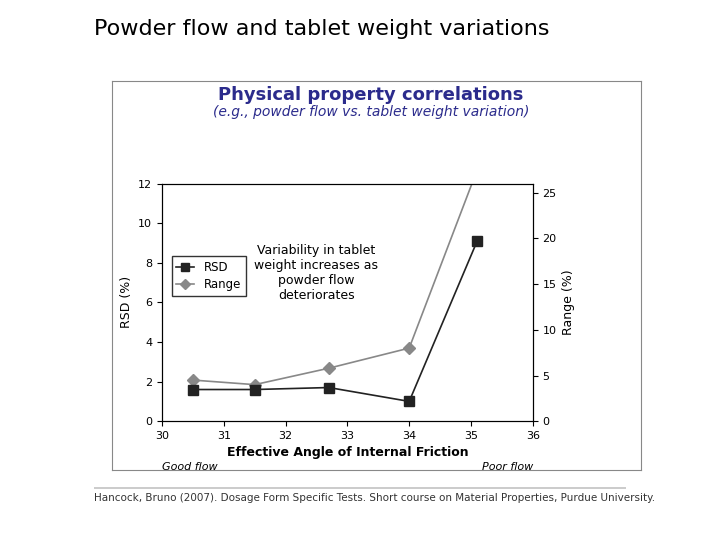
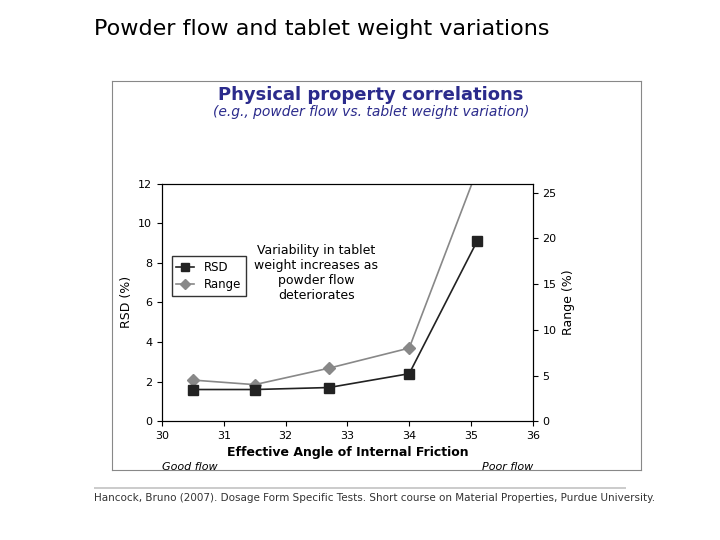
RSD/34: 1.0 -> 2.4
